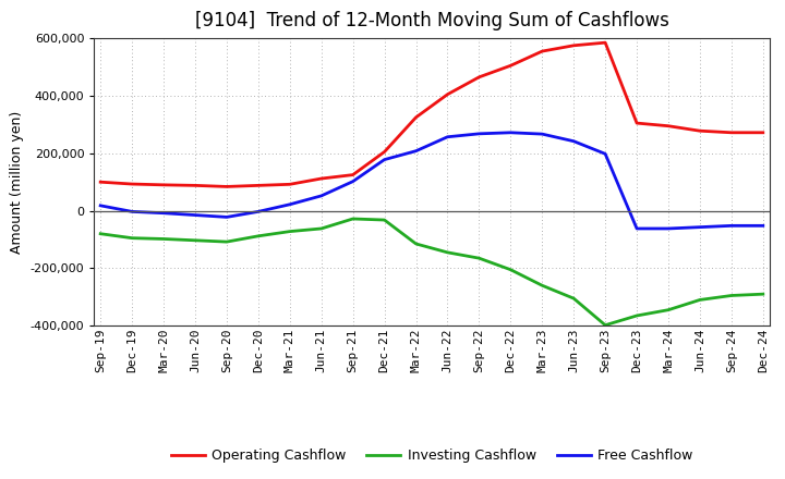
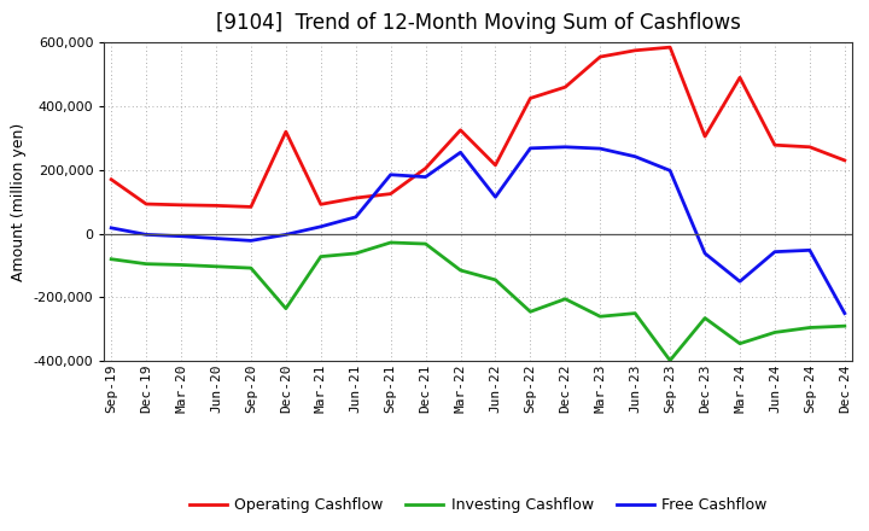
Operating Cashflow/Sep-19: 100,000 -> 170,000
Operating Cashflow/Dec-20: 88,000 -> 320,000
Investing Cashflow/Dec-20: -88,000 -> -235,000
Free Cashflow/Sep-21: 102,000 -> 185,000
Free Cashflow/Mar-22: 208,000 -> 255,000
Operating Cashflow/Jun-22: 405,000 -> 215,000
Free Cashflow/Jun-22: 257,000 -> 115,000
Operating Cashflow/Sep-22: 465,000 -> 425,000
Investing Cashflow/Sep-22: -165,000 -> -245,000
Operating Cashflow/Dec-22: 505,000 -> 460,000
Investing Cashflow/Jun-23: -305,000 -> -250,000
Investing Cashflow/Dec-23: -365,000 -> -265,000
Operating Cashflow/Mar-24: 295,000 -> 490,000
Free Cashflow/Mar-24: -62,000 -> -150,000
Operating Cashflow/Dec-24: 272,000 -> 230,000
Free Cashflow/Dec-24: -52,000 -> -250,000
